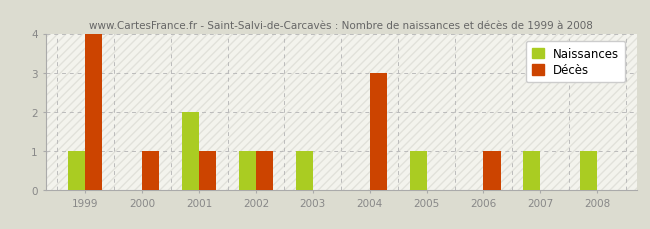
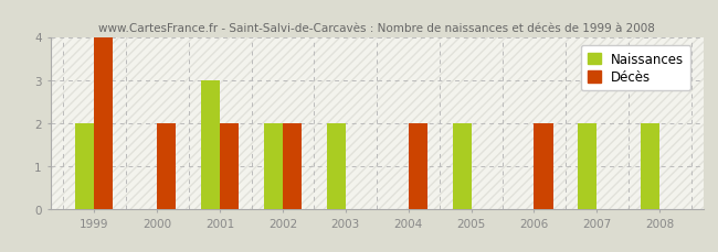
Naissances/1999: 1 -> 2
Décès/2000: 1 -> 2
Naissances/2001: 2 -> 3
Décès/2001: 1 -> 2
Naissances/2002: 1 -> 2
Décès/2002: 1 -> 2
Naissances/2003: 1 -> 2
Décès/2004: 3 -> 2
Naissances/2005: 1 -> 2
Décès/2006: 1 -> 2
Naissances/2007: 1 -> 2
Naissances/2008: 1 -> 2
